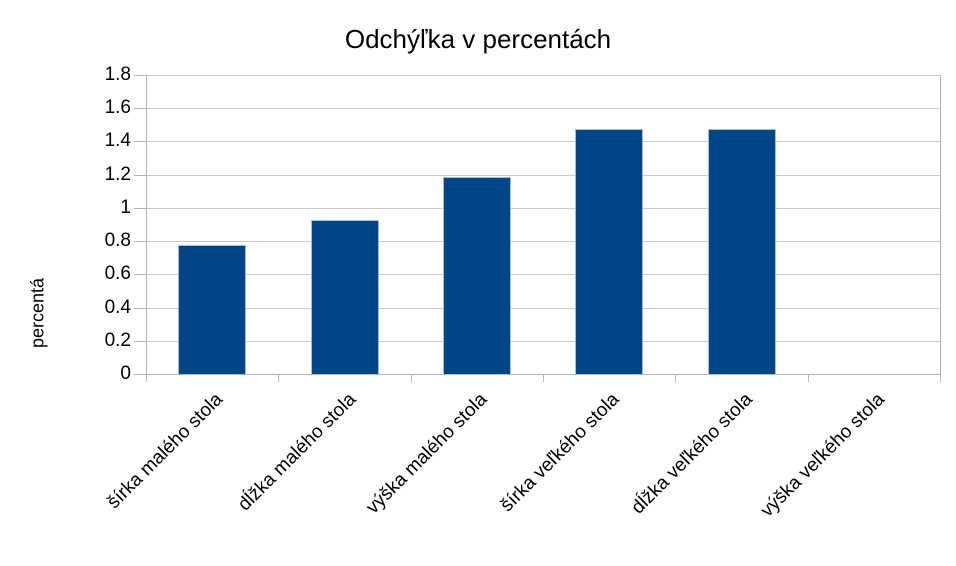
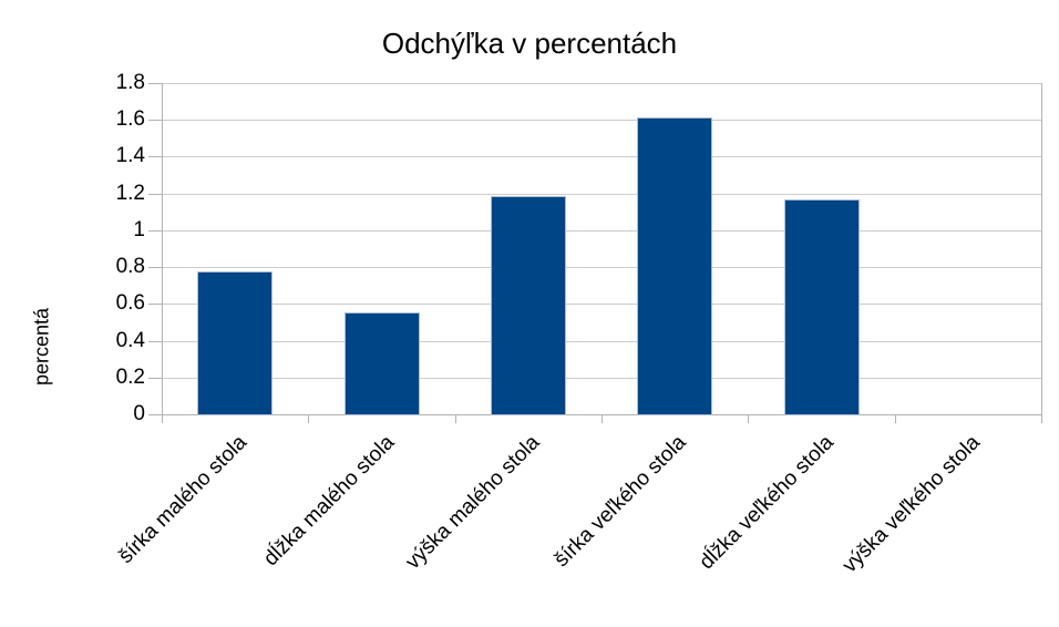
dĺžka malého stola: 0.92 -> 0.55
šírka veľkého stola: 1.47 -> 1.61
dĺžka veľkého stola: 1.47 -> 1.16
